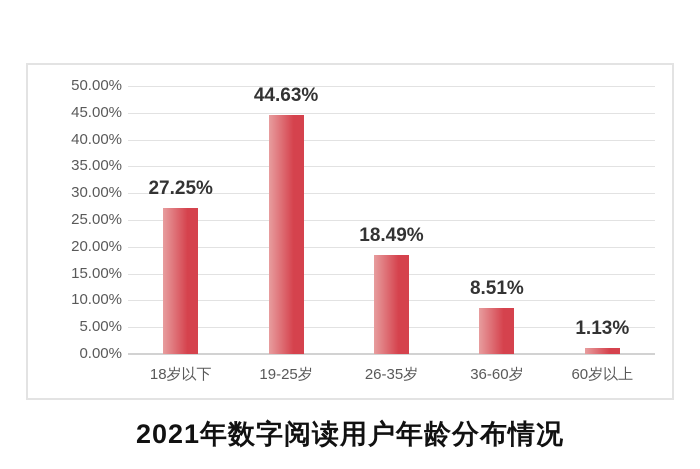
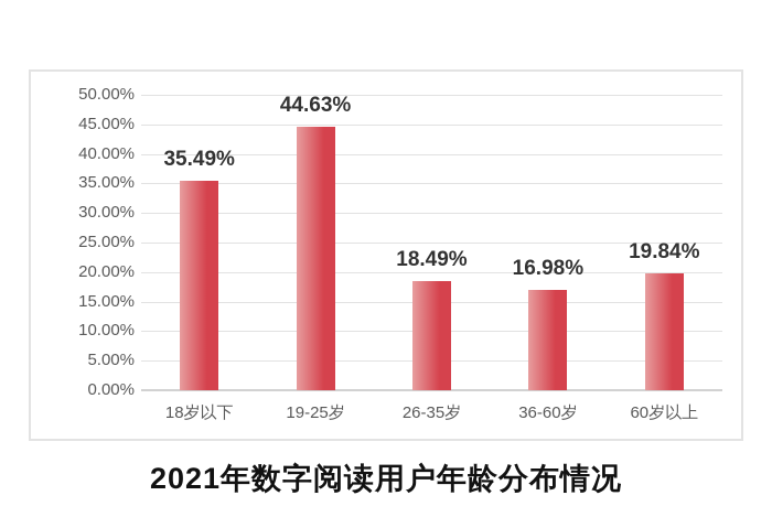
18岁以下: 27.25% -> 35.49%
36-60岁: 8.51% -> 16.98%
60岁以上: 1.13% -> 19.84%
